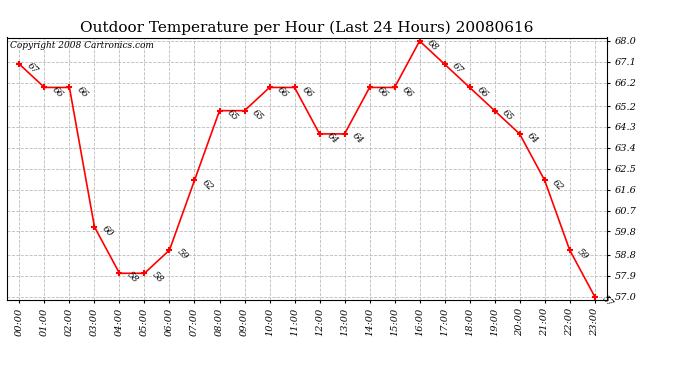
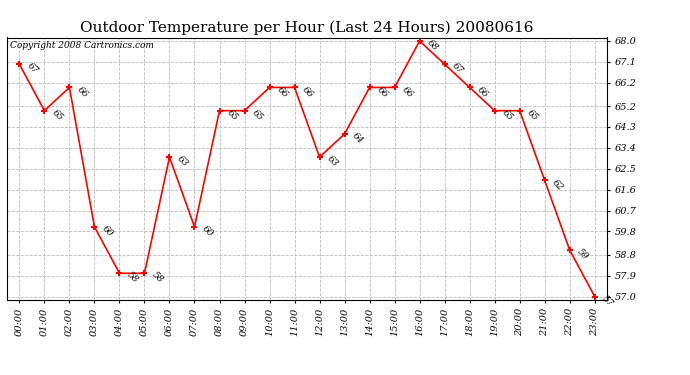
01:00: 66 -> 65
06:00: 59 -> 63
07:00: 62 -> 60
12:00: 64 -> 63
20:00: 64 -> 65
